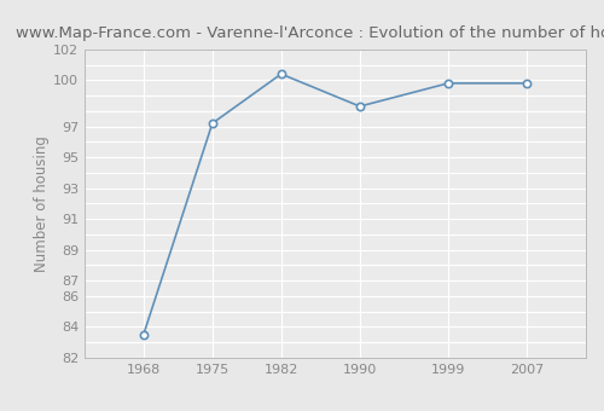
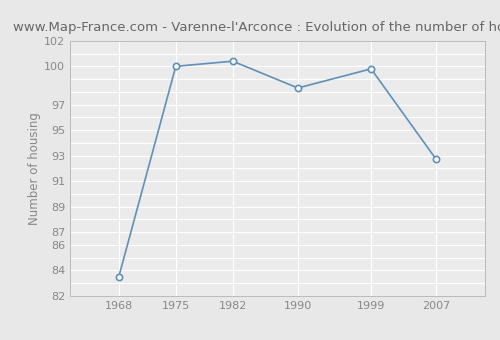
1975: 97.2 -> 100.0
2007: 99.8 -> 92.7
